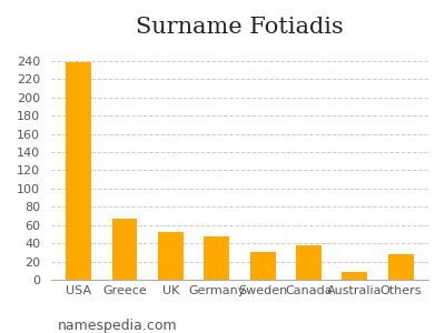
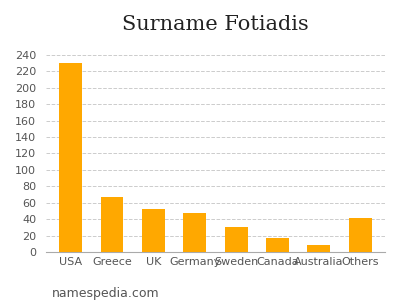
USA: 238 -> 230
Canada: 38 -> 17
Others: 28 -> 42
